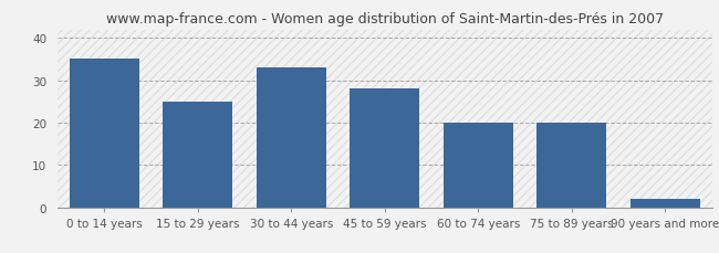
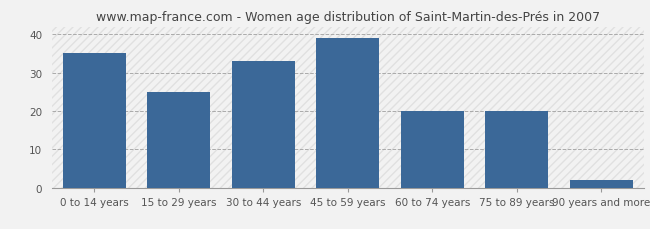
45 to 59 years: 28 -> 39
